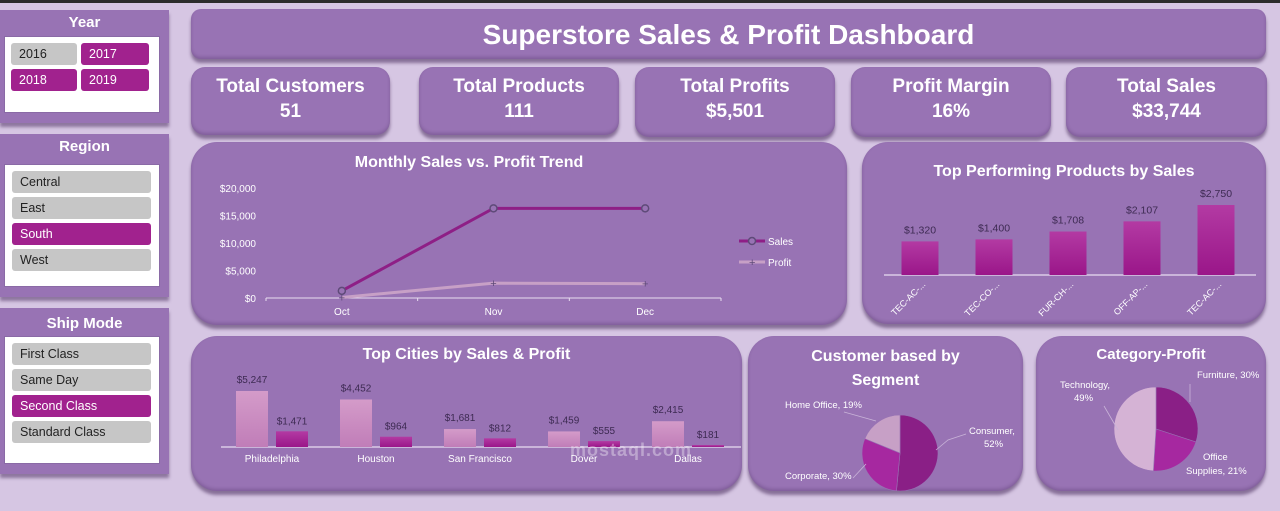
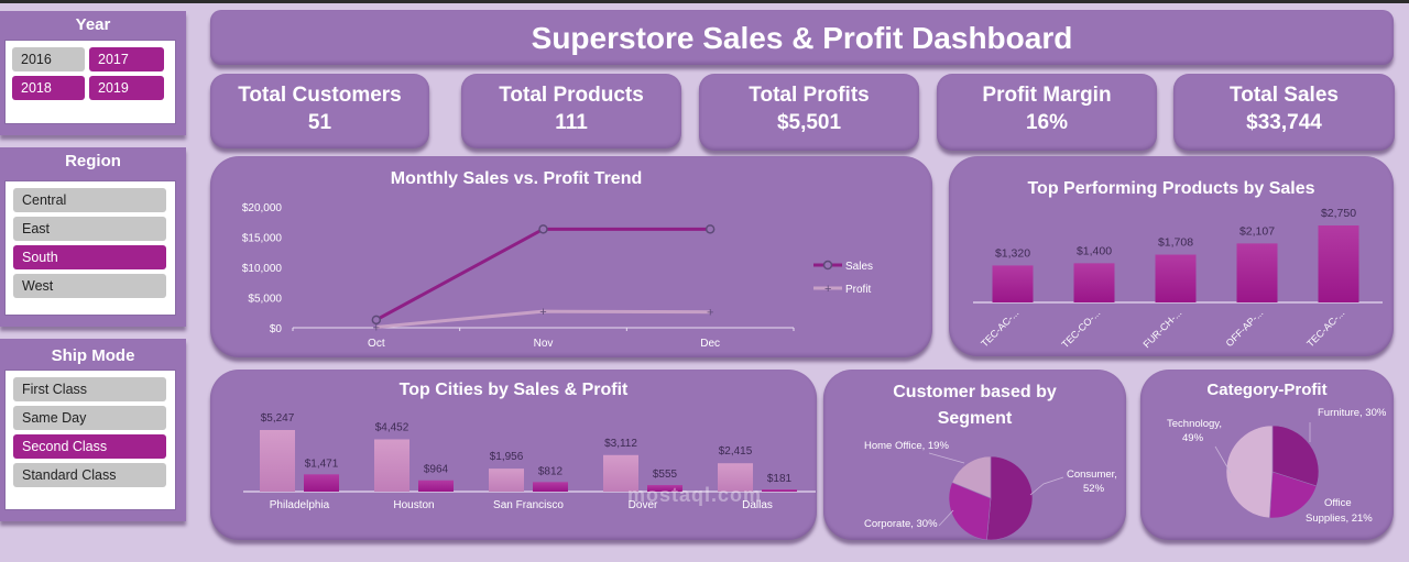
Top Cities by Sales & Profit/Sales/San Francisco: $1,681 -> $1,956
Top Cities by Sales & Profit/Sales/Dover: $1,459 -> $3,112
